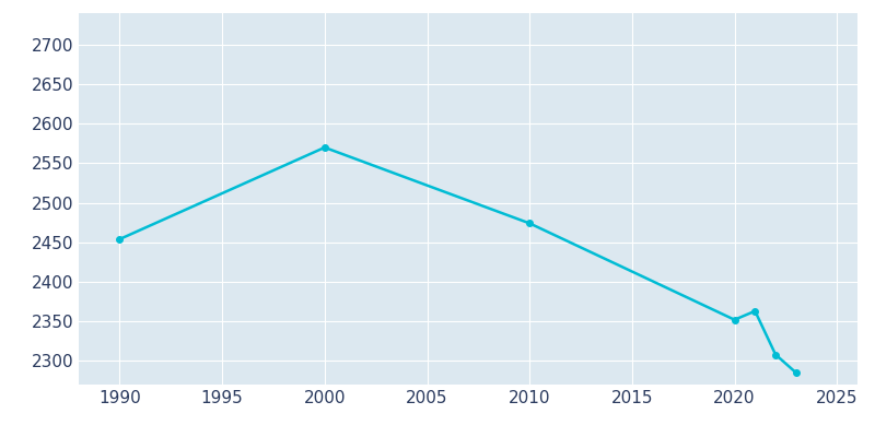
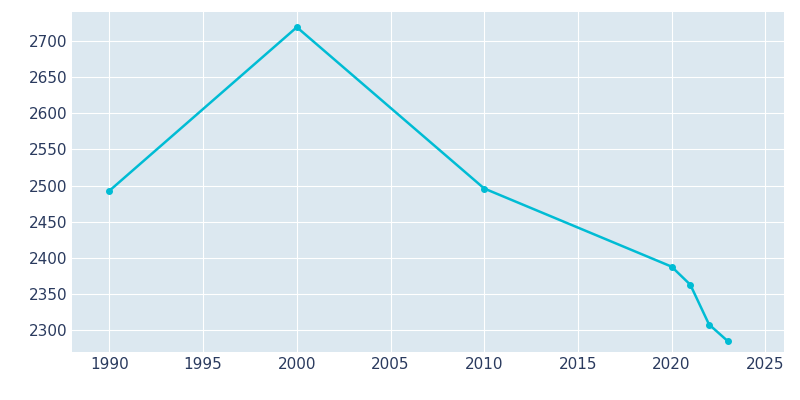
1990: 2454 -> 2493
2000: 2570 -> 2719
2010: 2474 -> 2496
2020: 2352 -> 2388
